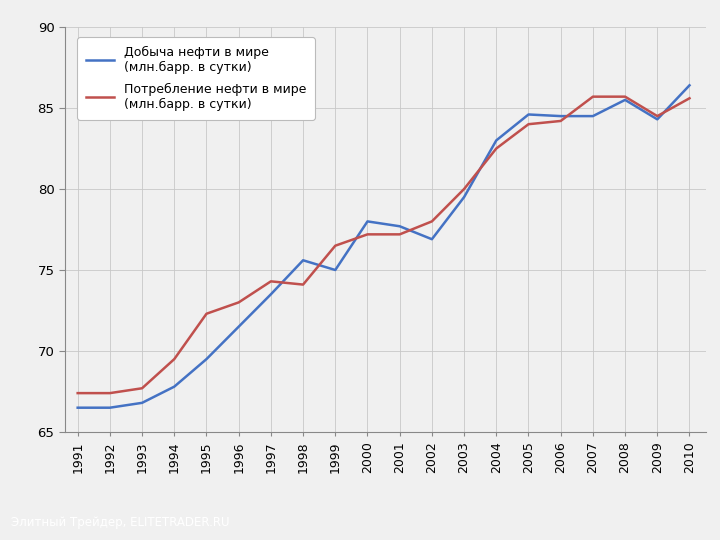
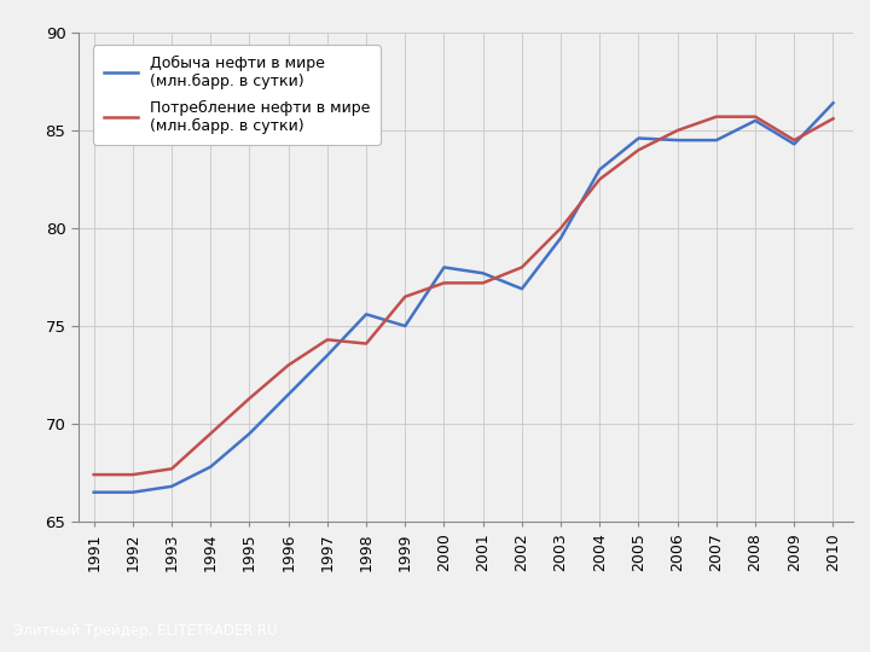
Потребление нефти в мире (млн.барр. в сутки)/1995: 72.3 -> 71.3
Потребление нефти в мире (млн.барр. в сутки)/2006: 84.2 -> 85.0
